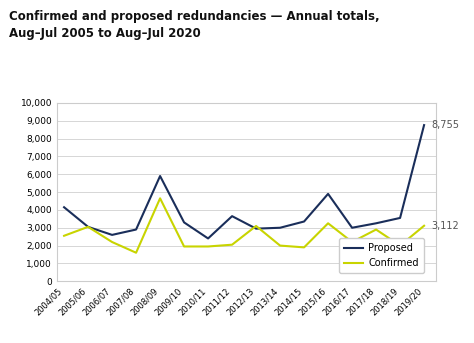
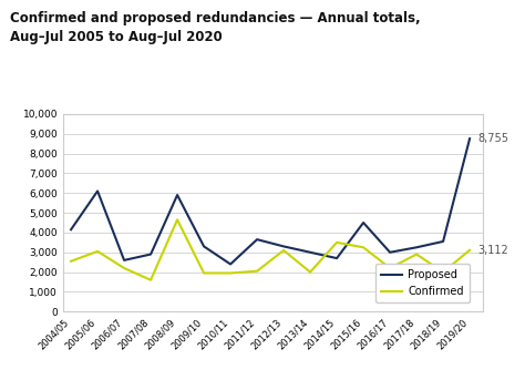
Proposed/2005/06: 3,000 -> 6,100
Proposed/2012/13: 3,000 -> 3,300
Proposed/2014/15: 3,400 -> 2,700
Confirmed/2014/15: 1,900 -> 3,500
Proposed/2015/16: 4,900 -> 4,500
